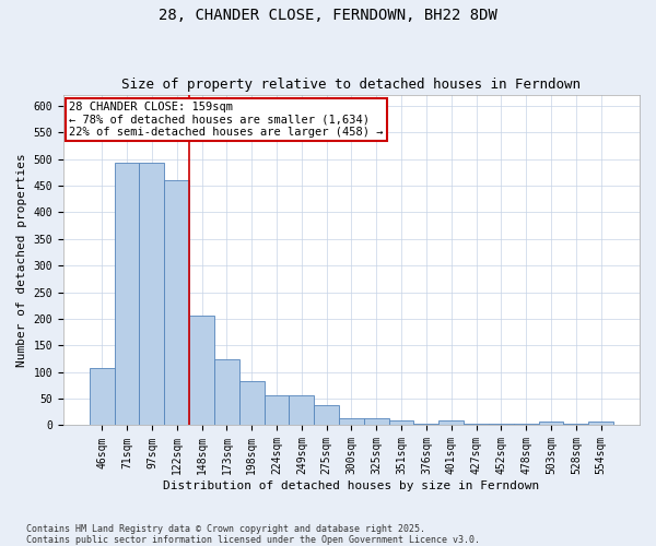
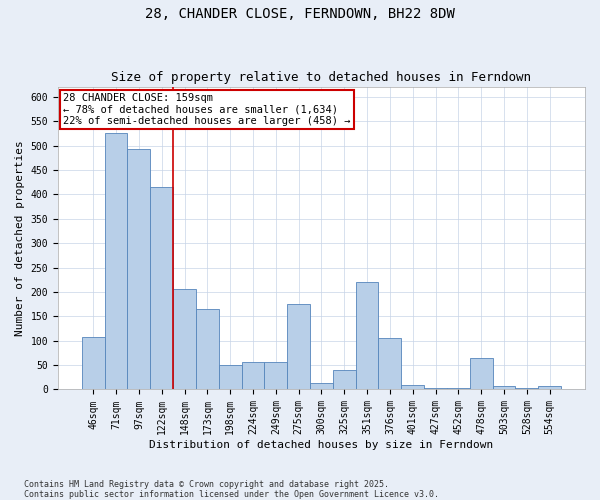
71sqm: 493 -> 525
122sqm: 460 -> 415
173sqm: 124 -> 165
198sqm: 82 -> 50
275sqm: 38 -> 175
325sqm: 14 -> 40
351sqm: 10 -> 220
376sqm: 3 -> 105
478sqm: 3 -> 65
